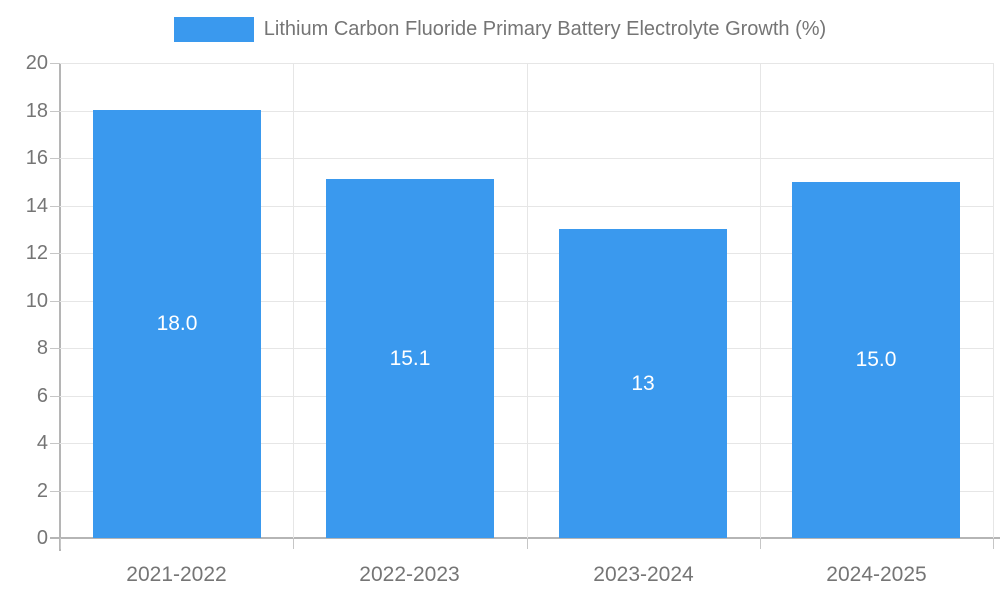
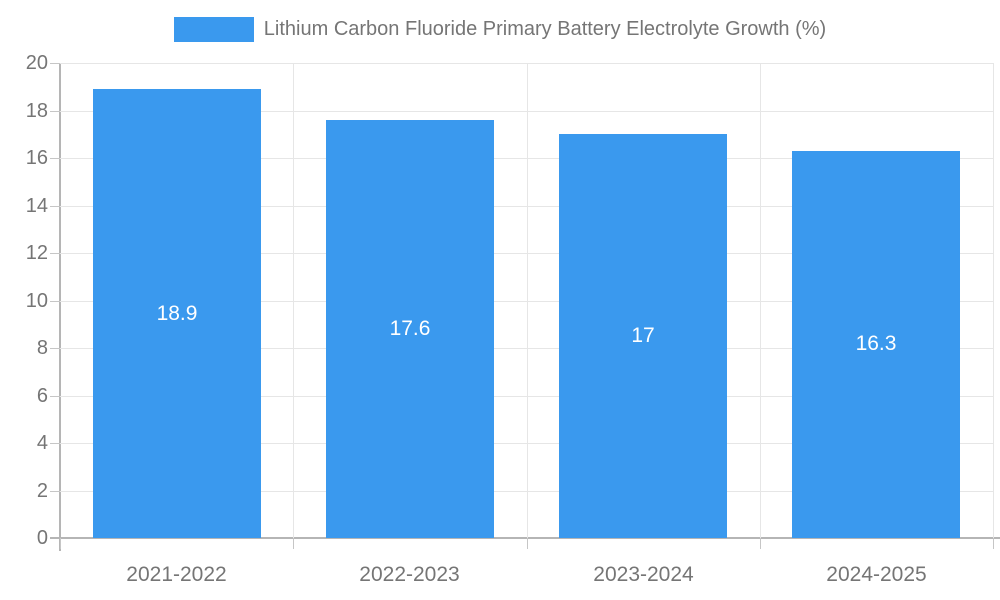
2021-2022: 18.0 -> 18.9
2022-2023: 15.1 -> 17.6
2023-2024: 13 -> 17
2024-2025: 15.0 -> 16.3
